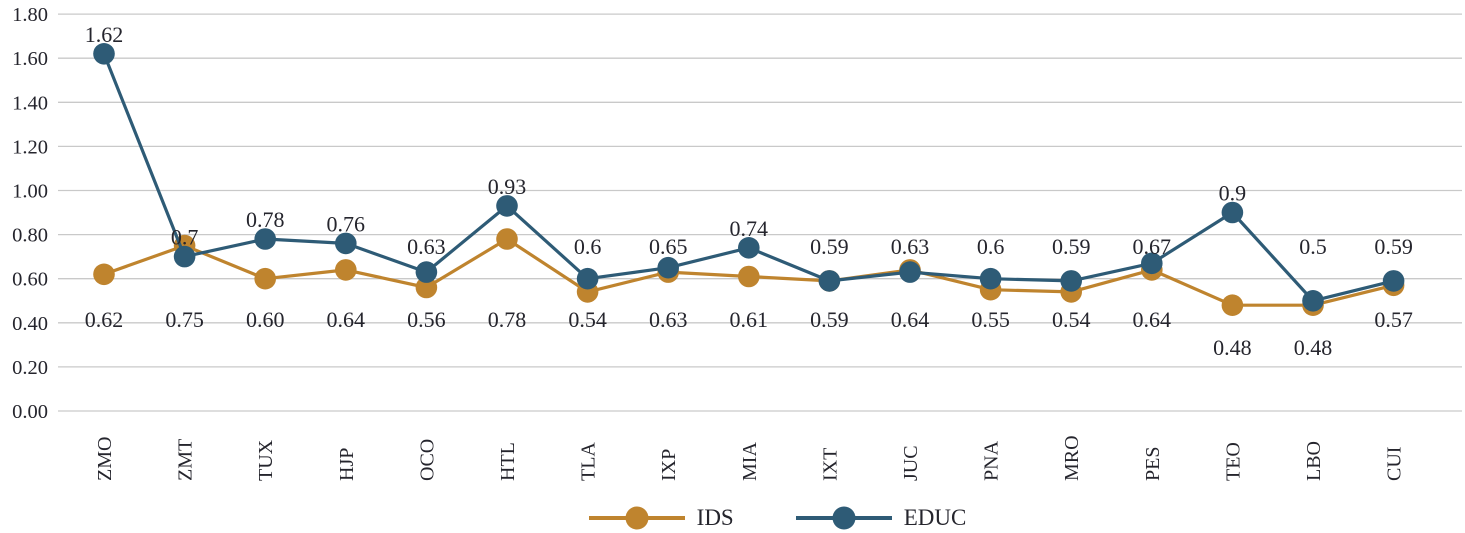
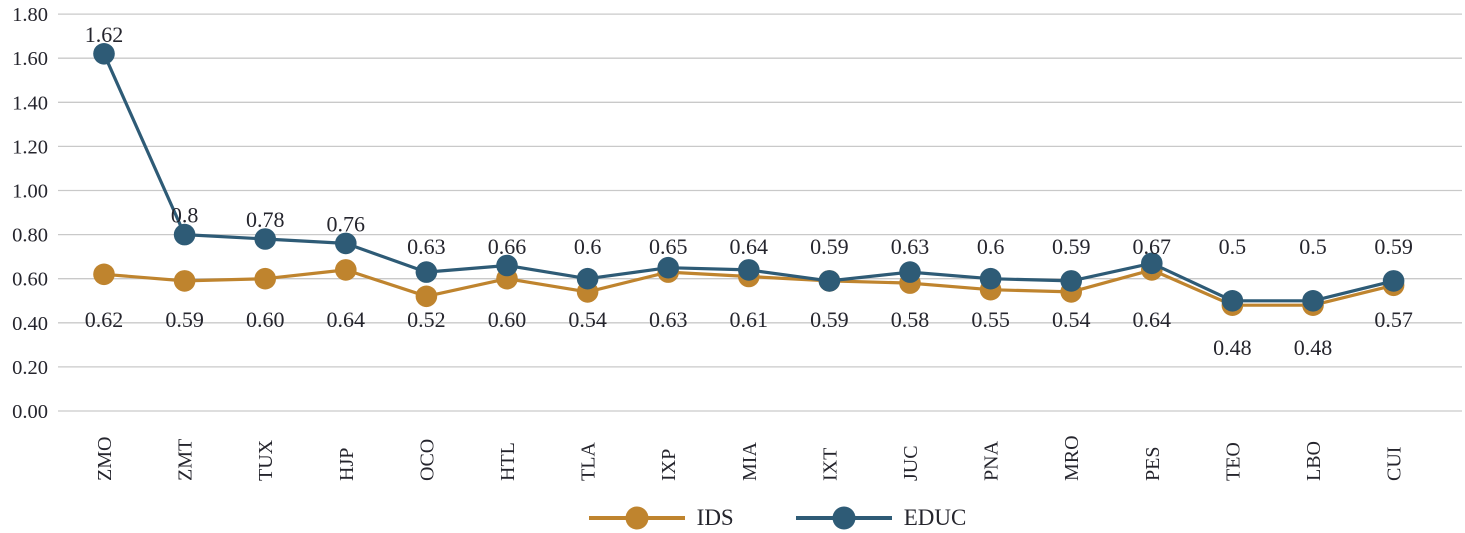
IDS/ZMT: 0.75 -> 0.59
EDUC/ZMT: 0.7 -> 0.8
IDS/OCO: 0.56 -> 0.52
IDS/HTL: 0.78 -> 0.60
EDUC/HTL: 0.93 -> 0.66
EDUC/MIA: 0.74 -> 0.64
IDS/JUC: 0.64 -> 0.58
EDUC/TEO: 0.9 -> 0.5
